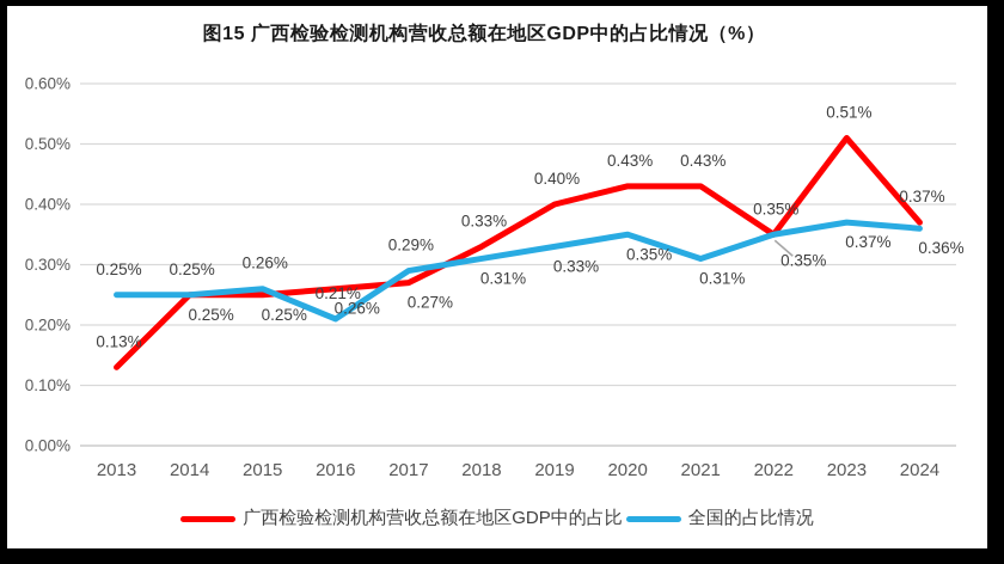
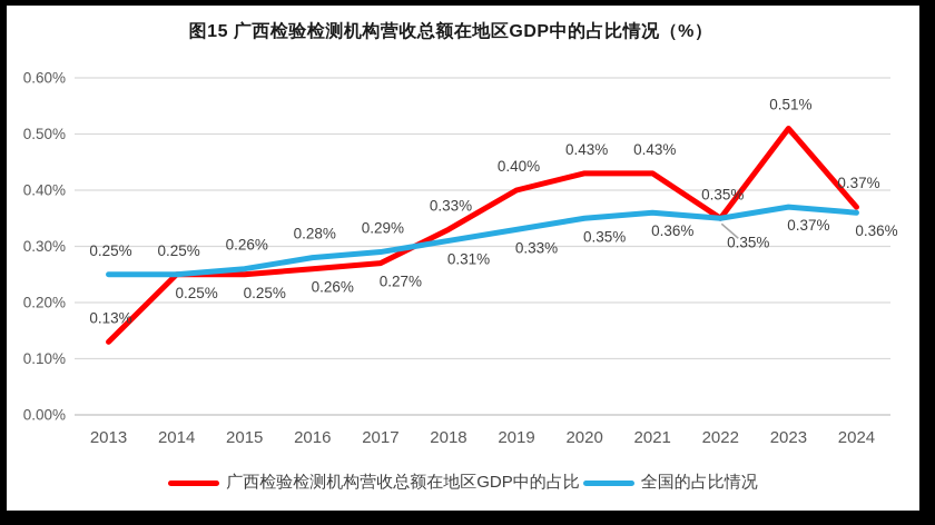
全国的占比情况/2016: 0.21% -> 0.28%
全国的占比情况/2021: 0.31% -> 0.36%
